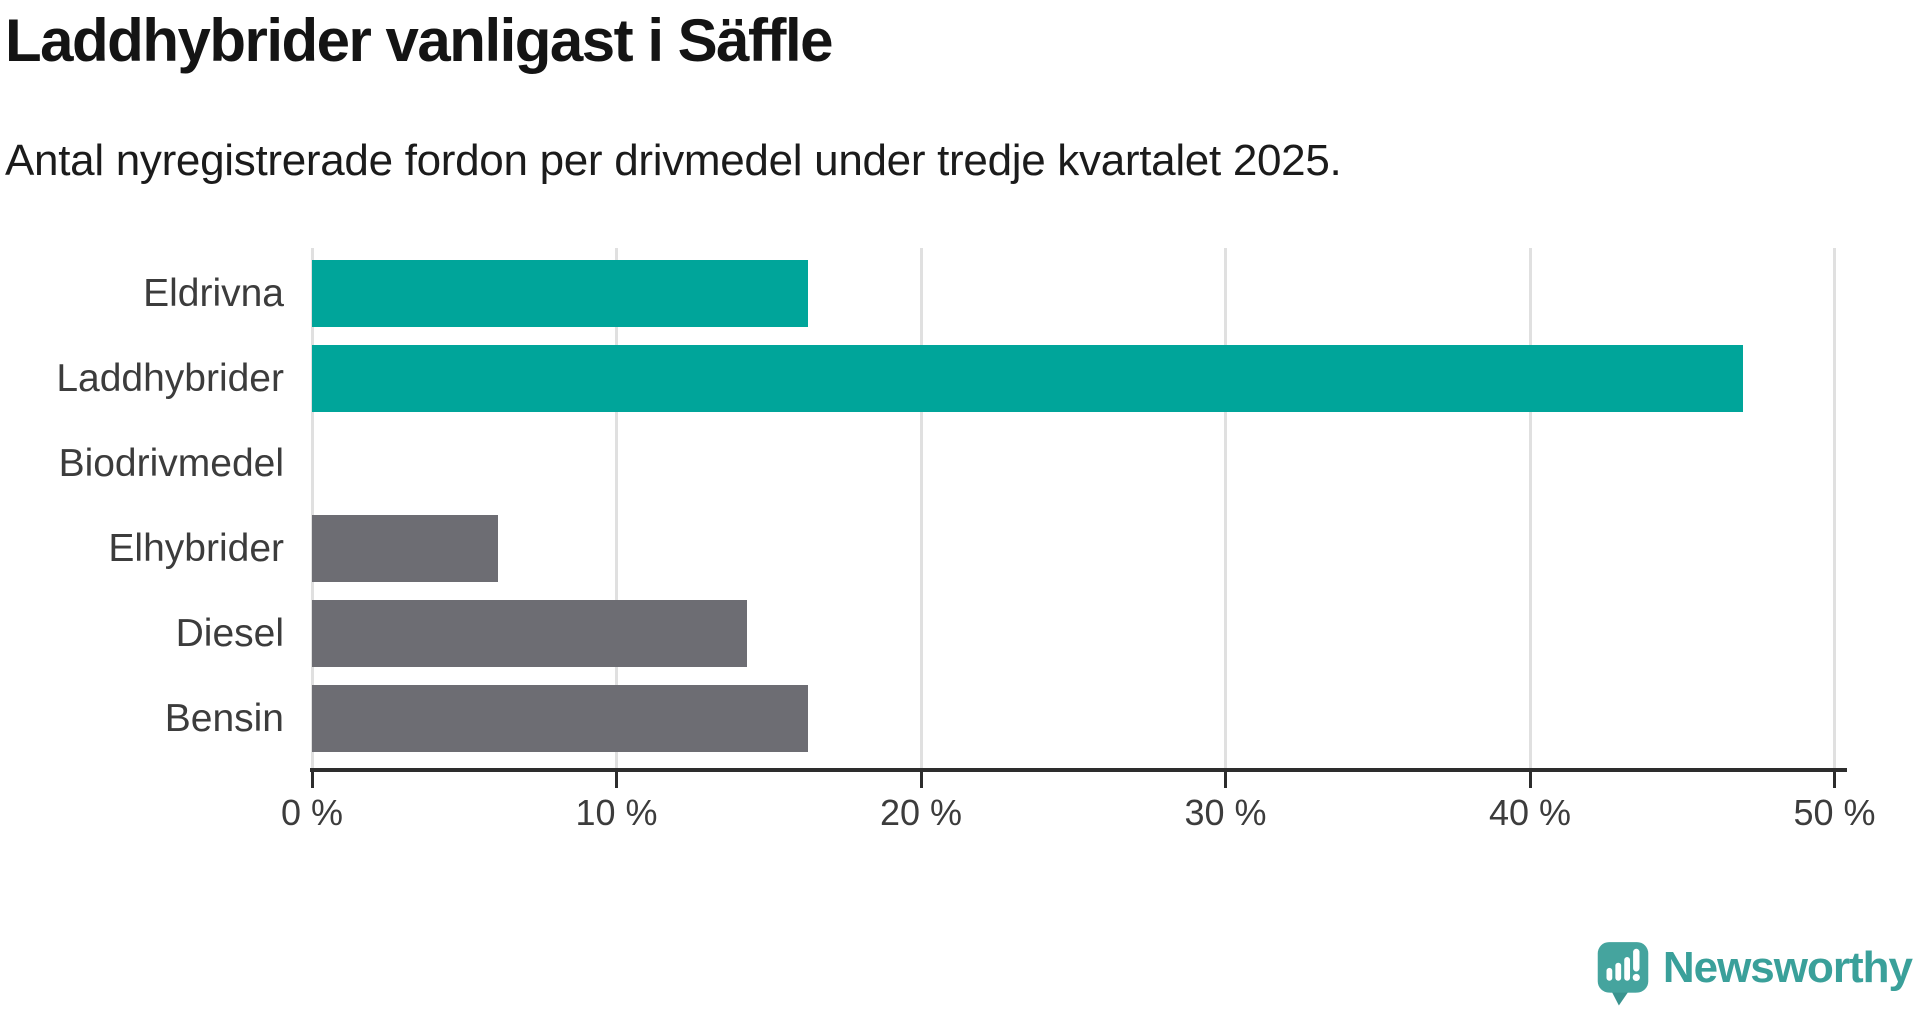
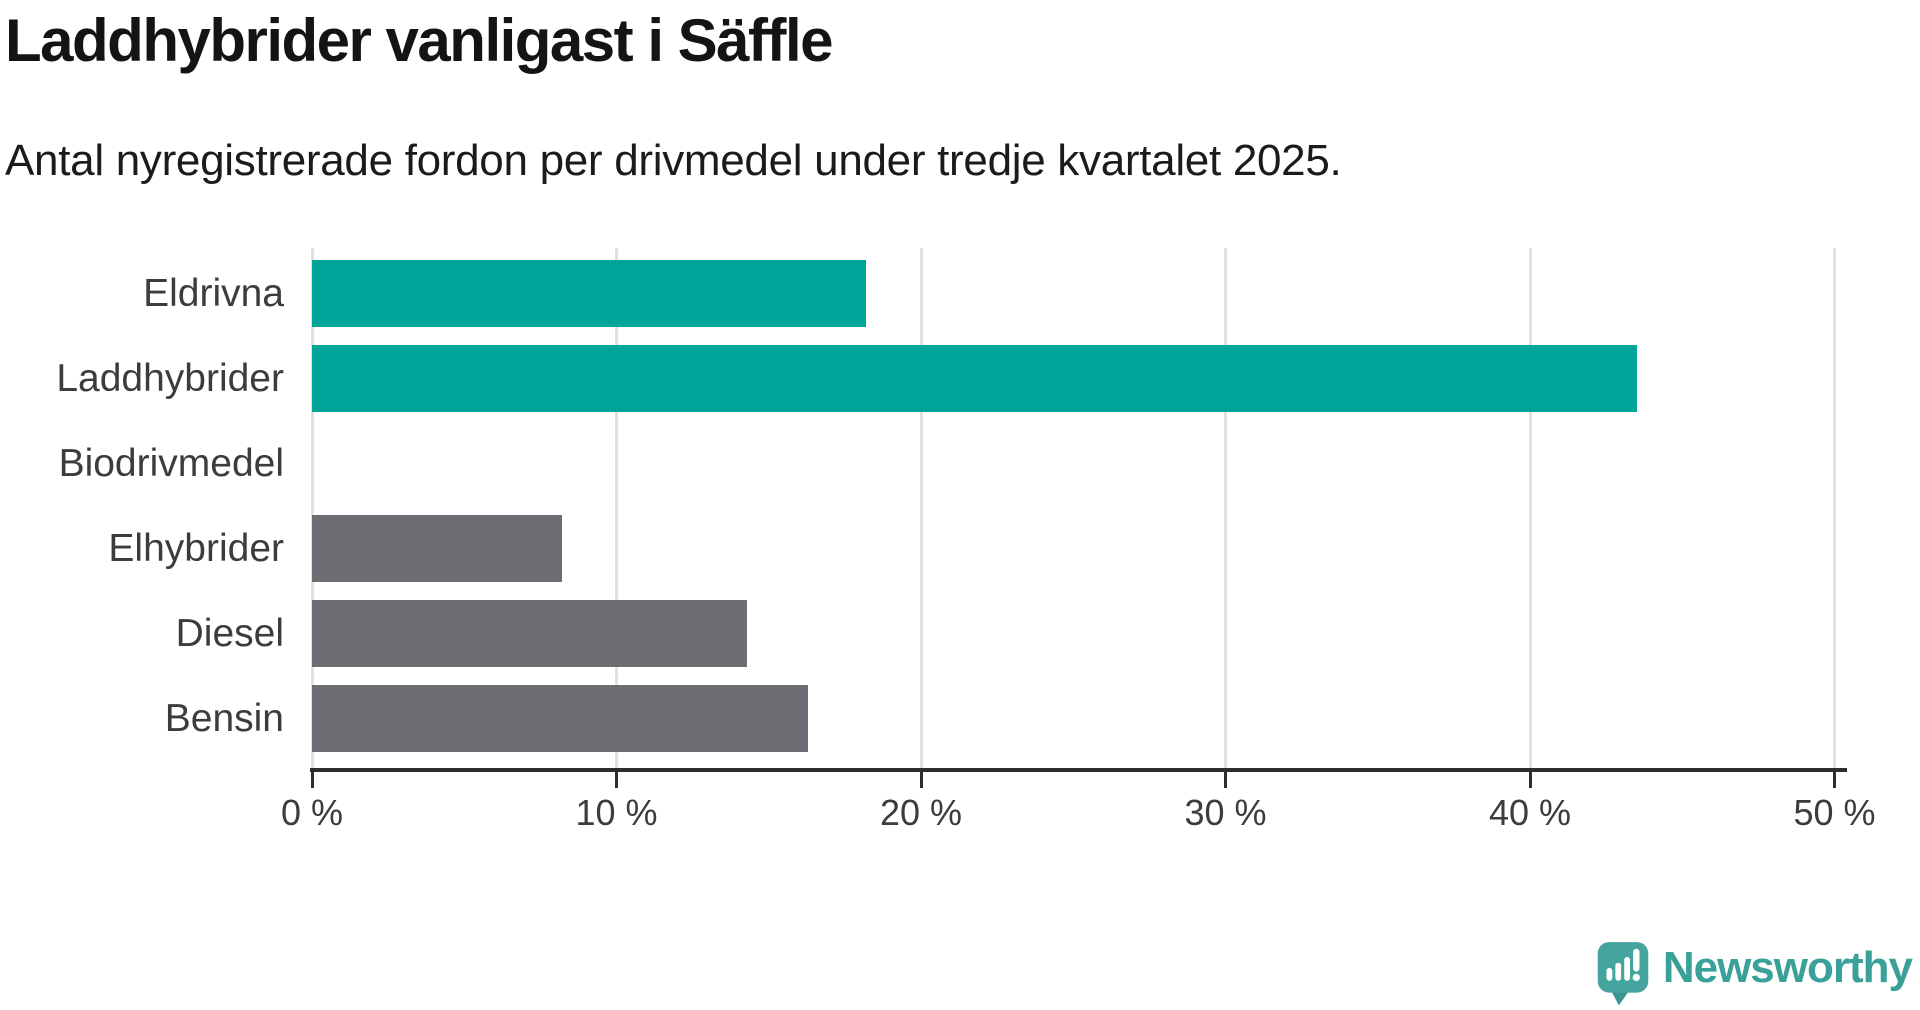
Eldrivna: 16.3% -> 18.2%
Laddhybrider: 47.0% -> 43.5%
Elhybrider: 6.1% -> 8.2%
